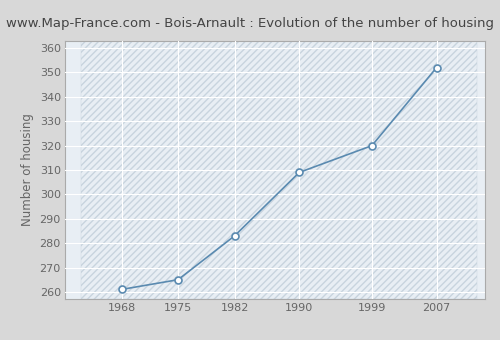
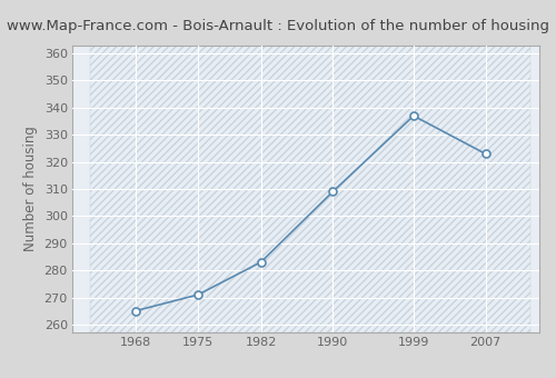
1968: 261 -> 265
1975: 265 -> 271
1999: 320 -> 337
2007: 352 -> 323
